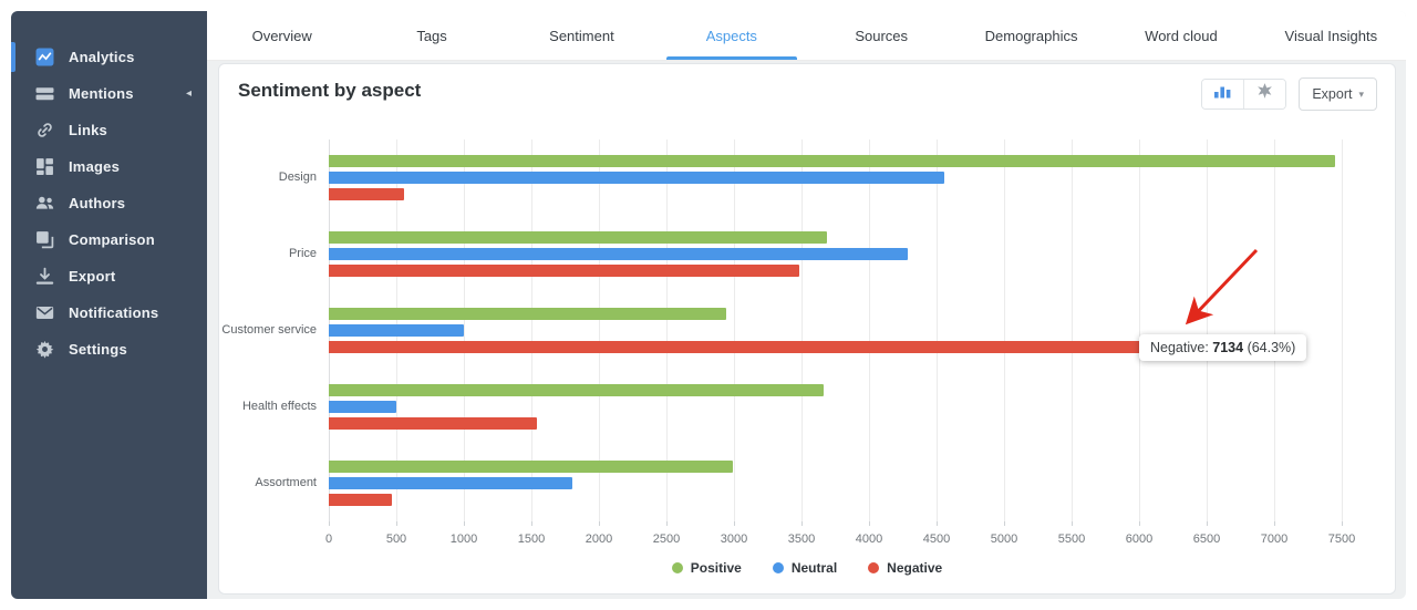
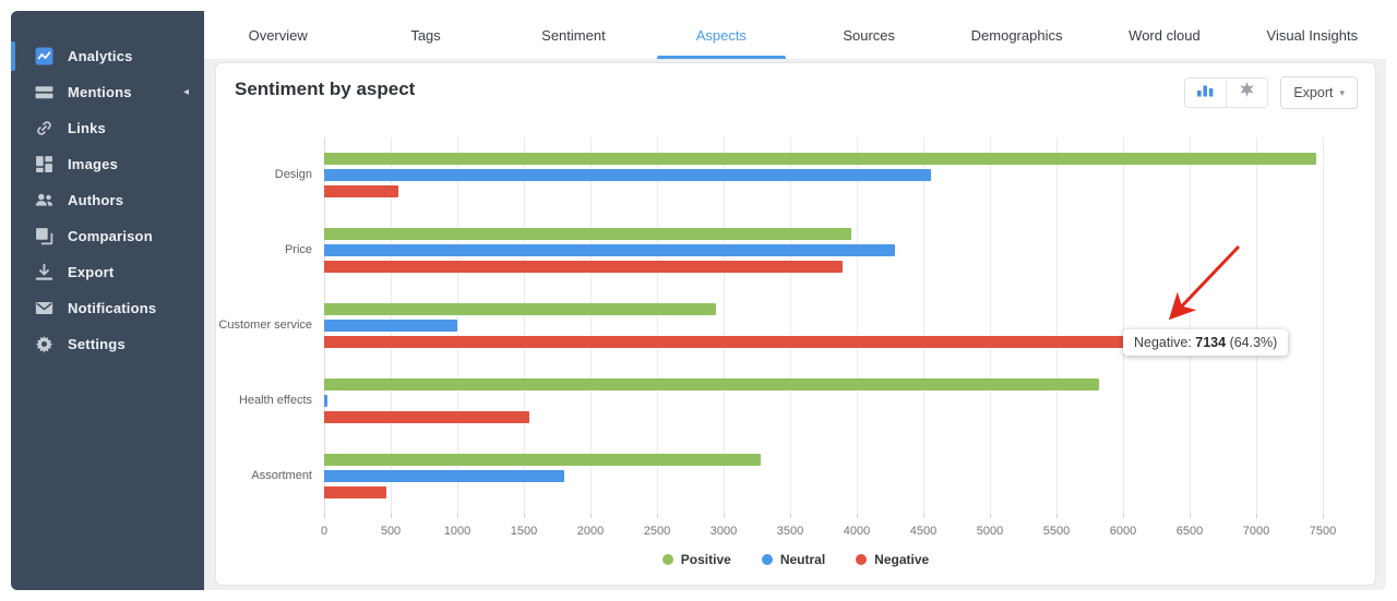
Positive/Price: 3690 -> 3960
Negative/Price: 3480 -> 3890
Positive/Health effects: 3660 -> 5820
Neutral/Health effects: 500 -> 20
Positive/Assortment: 2990 -> 3280
